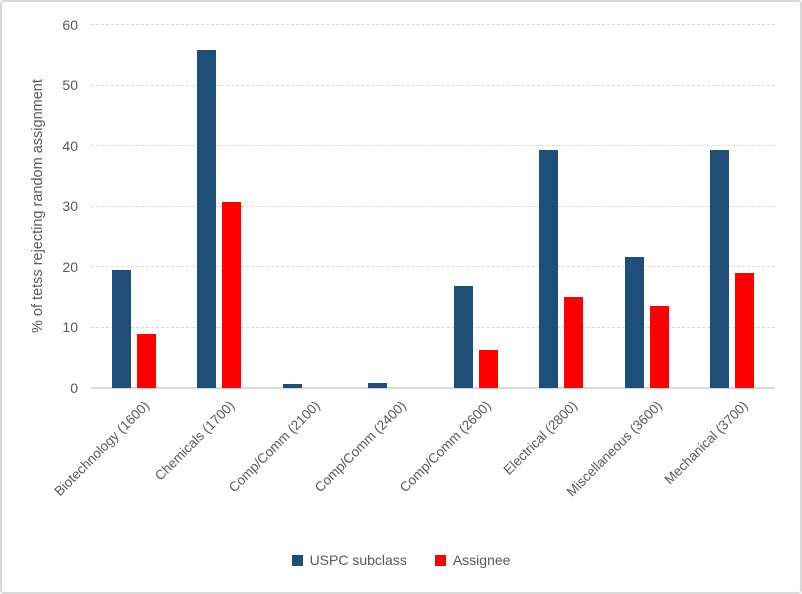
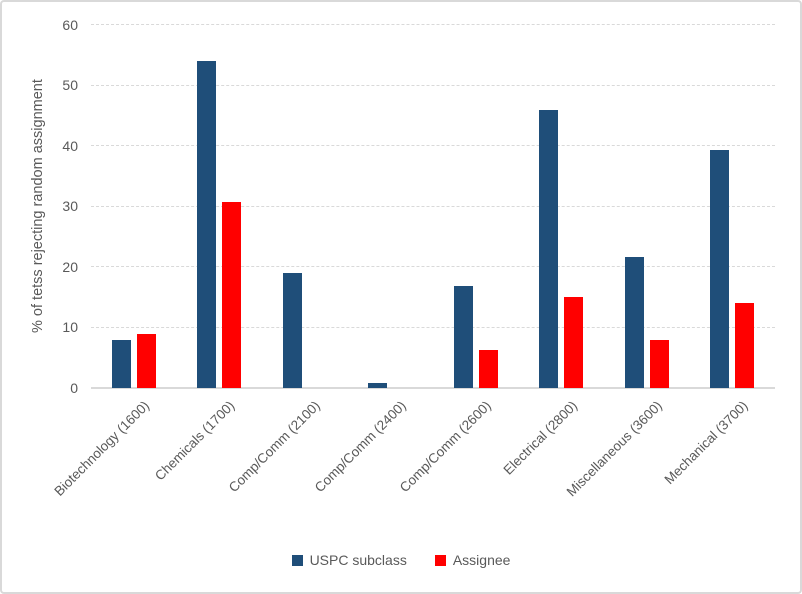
USPC subclass/Biotechnology (1600): 20 -> 8
USPC subclass/Chemicals (1700): 56 -> 54
USPC subclass/Comp/Comm (2100): 1 -> 19
USPC subclass/Electrical (2800): 39 -> 46
Assignee/Miscellaneous (3600): 14 -> 8
Assignee/Mechanical (3700): 19 -> 14
